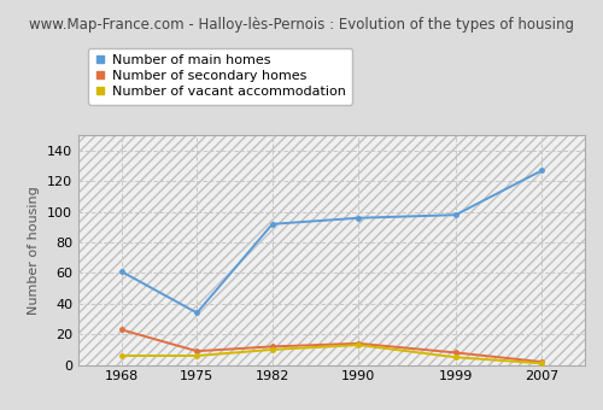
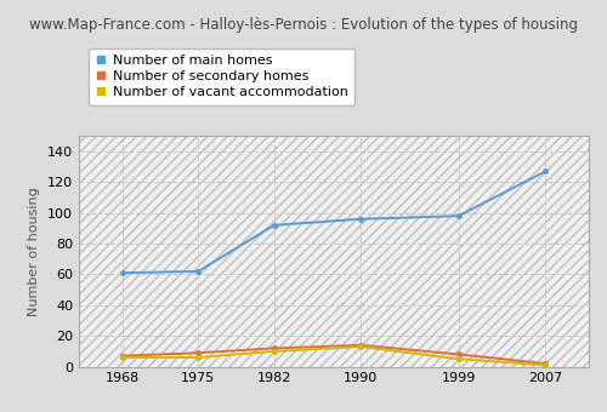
Number of secondary homes/1968: 23 -> 7
Number of main homes/1975: 34 -> 62
